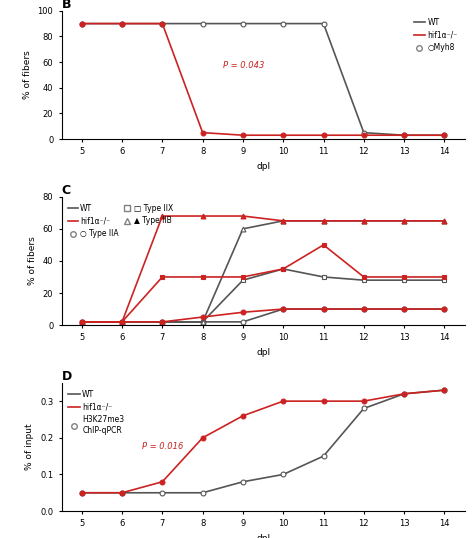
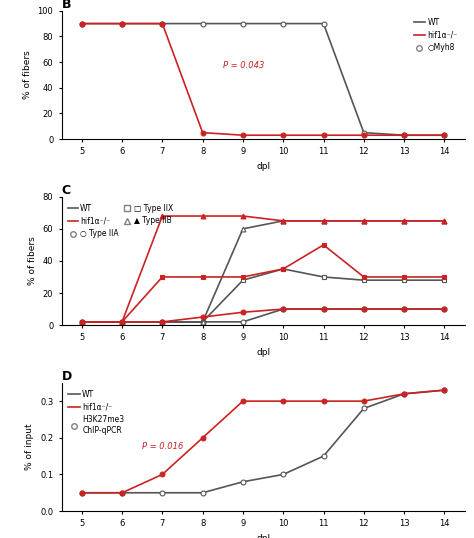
D/hif1α⁻/⁻/7: 0.08 -> 0.10
D/hif1α⁻/⁻/9: 0.26 -> 0.30
